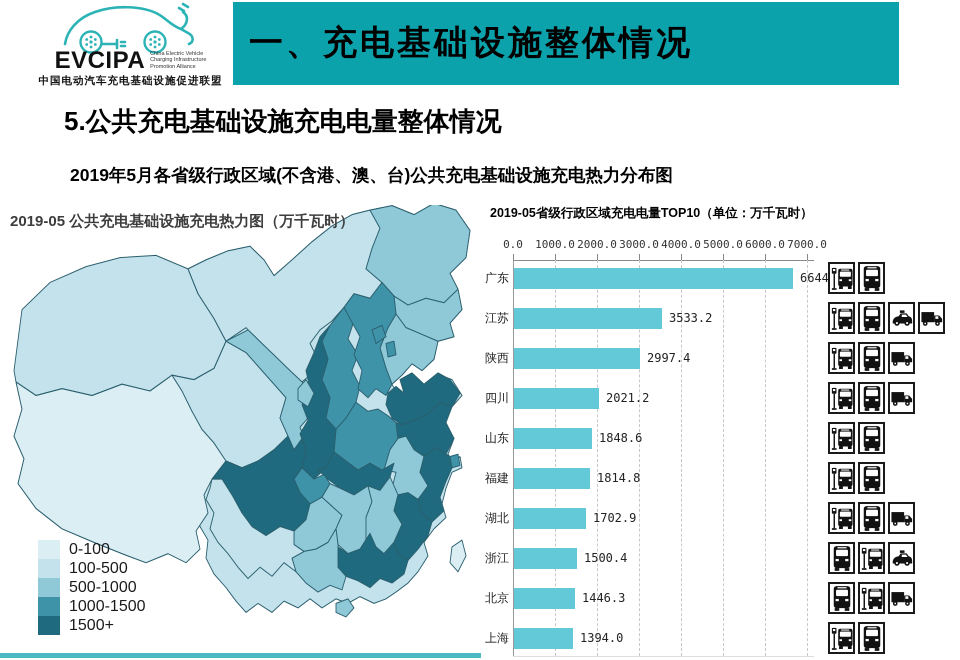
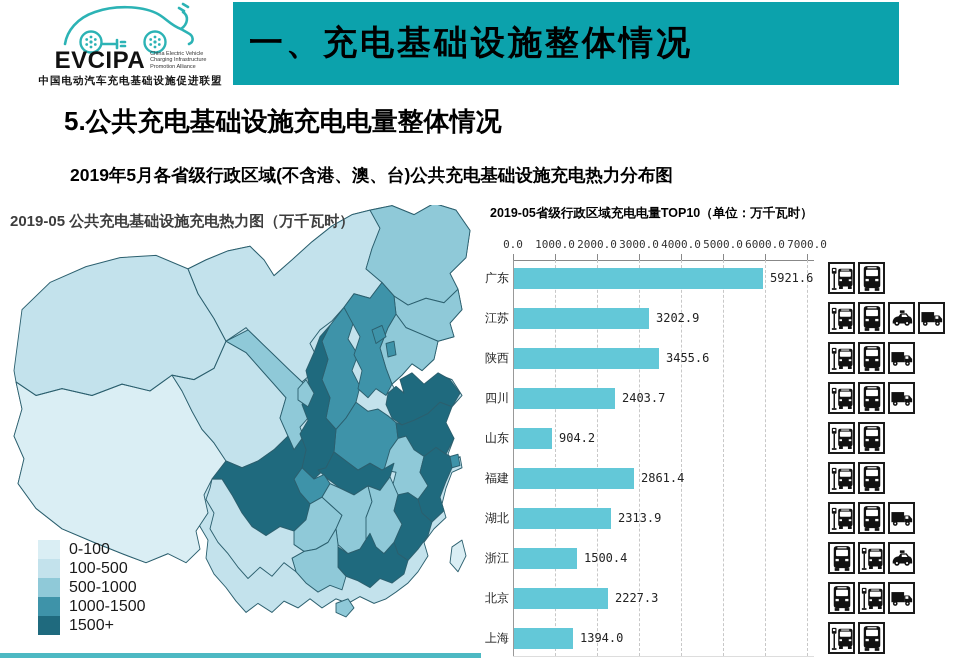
广东: 6644.4 -> 5921.6
江苏: 3533.2 -> 3202.9
陕西: 2997.4 -> 3455.6
四川: 2021.2 -> 2403.7
山东: 1848.6 -> 904.2
福建: 1814.8 -> 2861.4
湖北: 1702.9 -> 2313.9
北京: 1446.3 -> 2227.3
